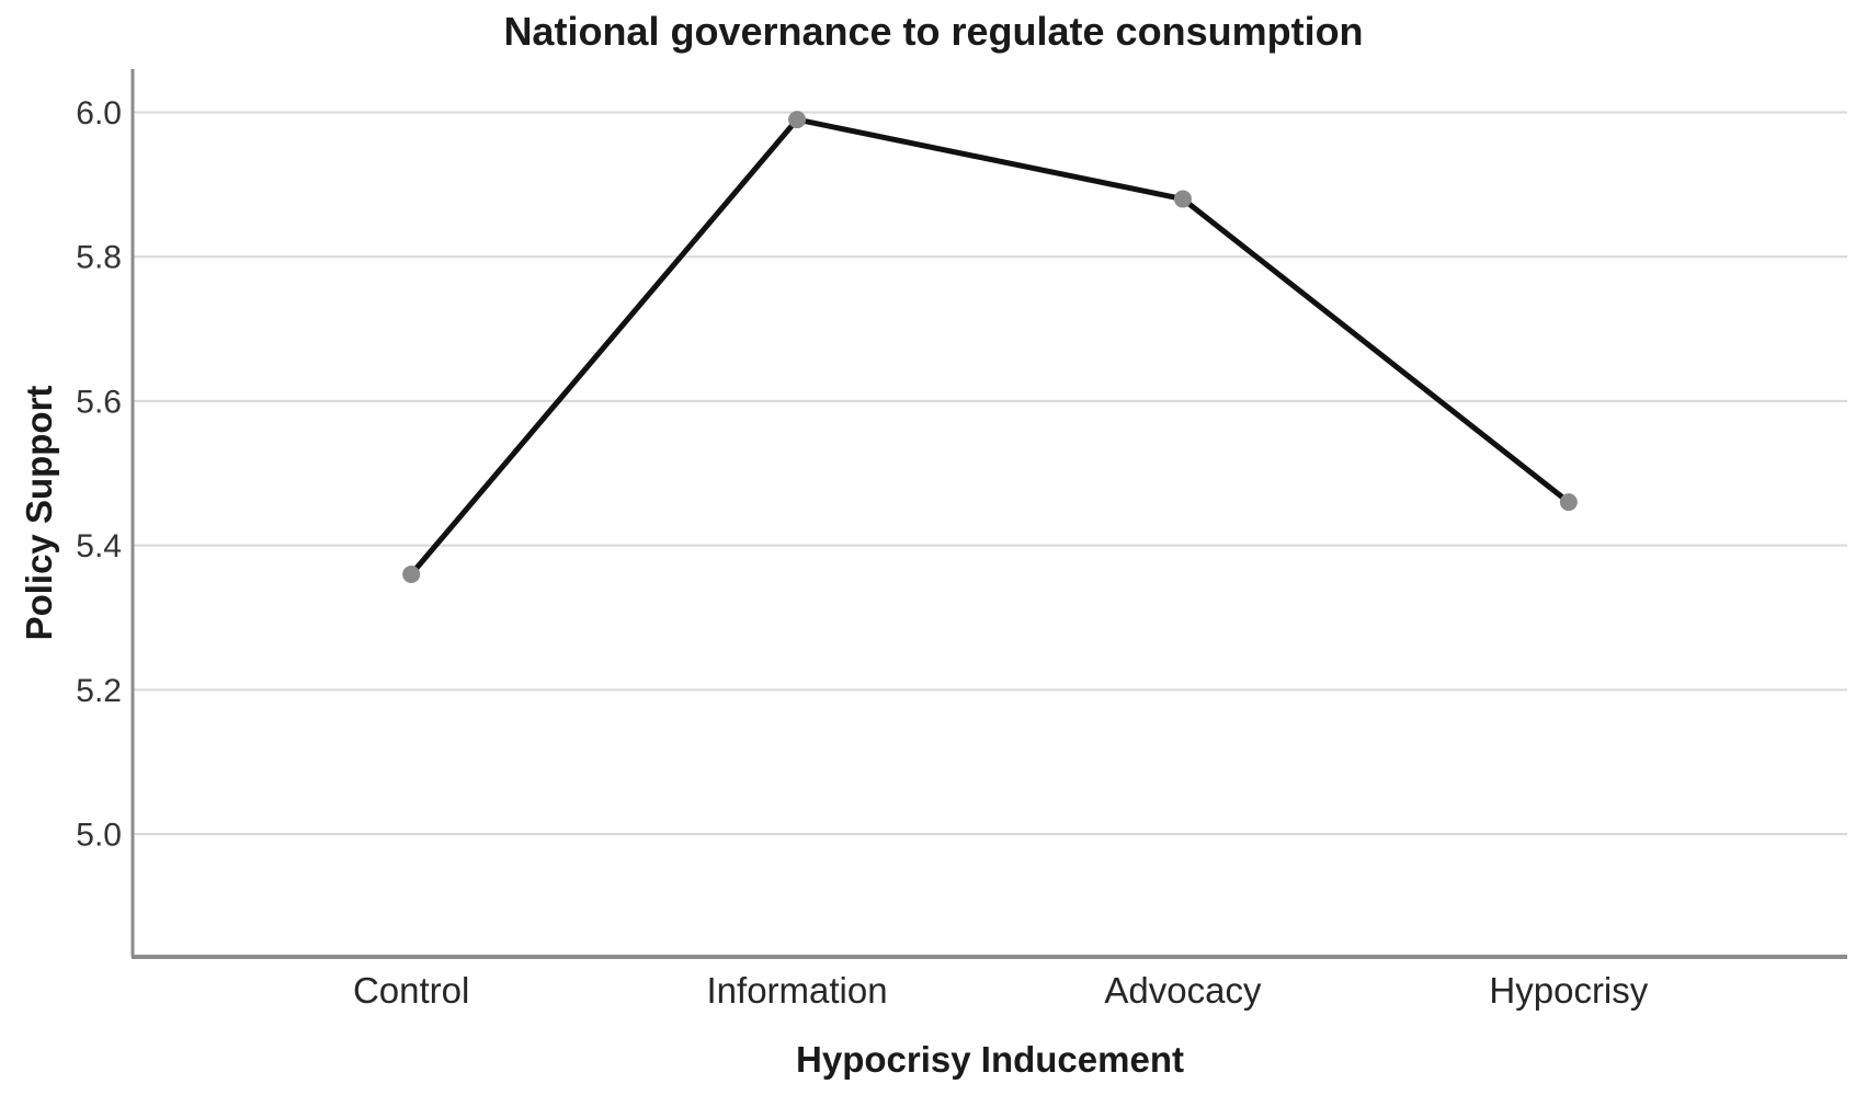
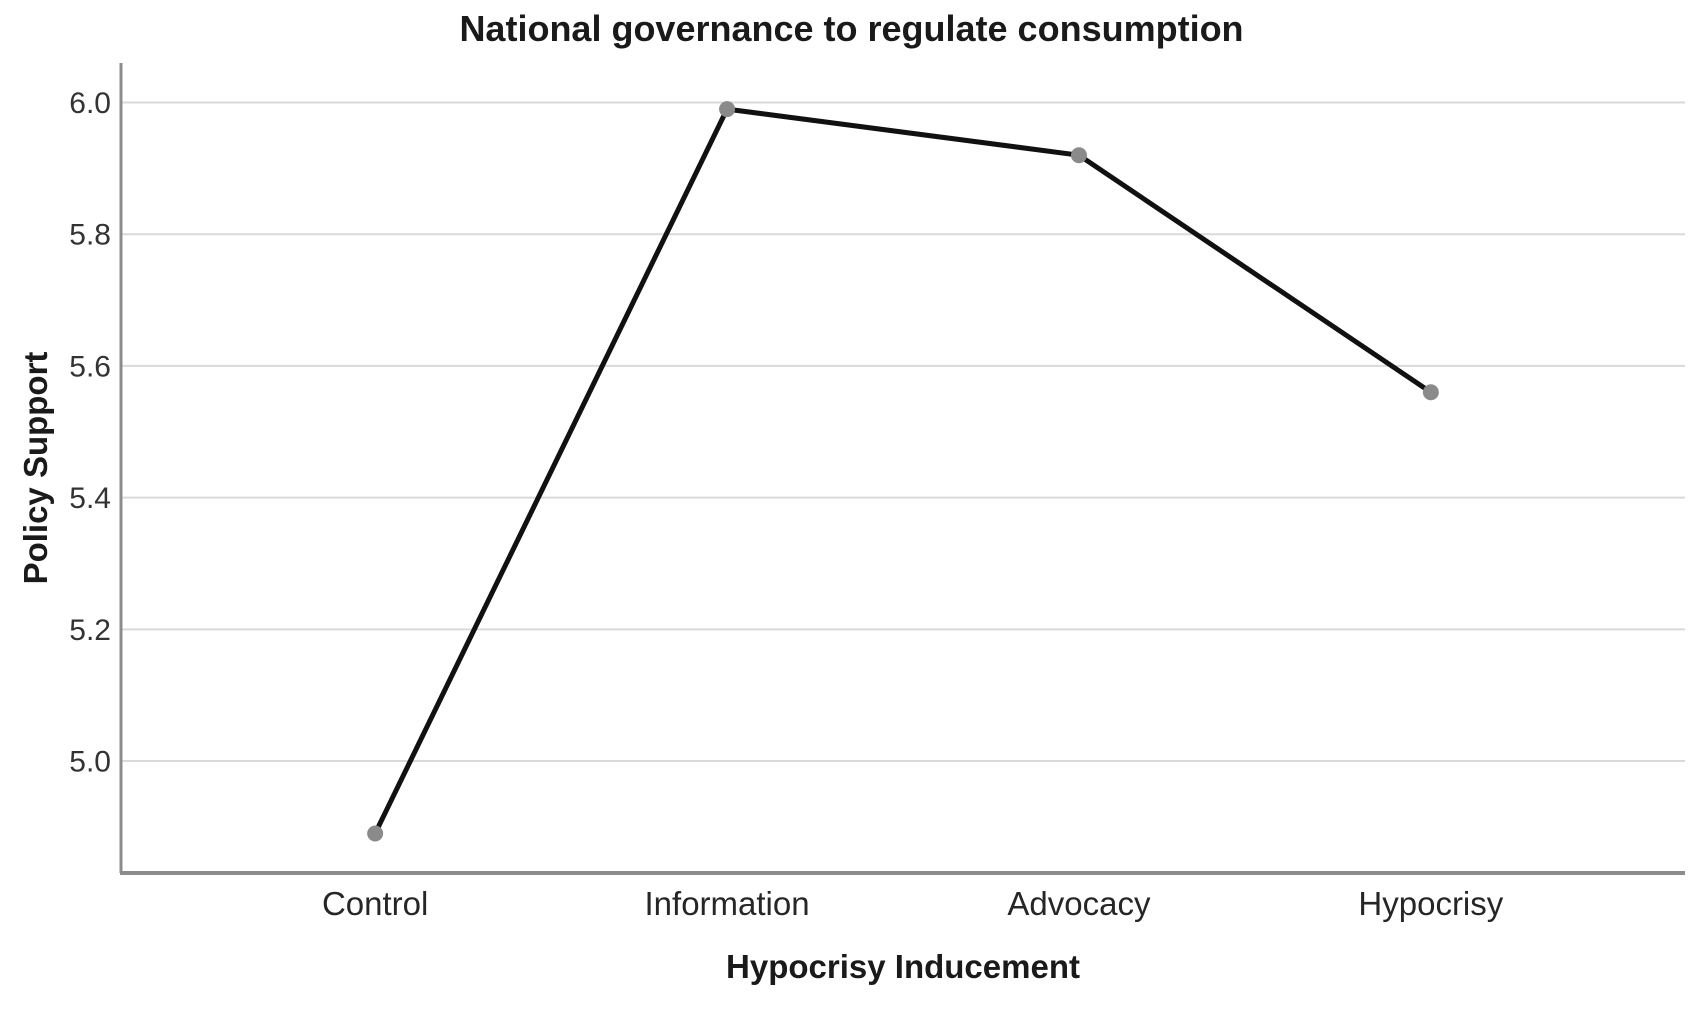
Control: 5.36 -> 4.89
Advocacy: 5.88 -> 5.92
Hypocrisy: 5.46 -> 5.56
